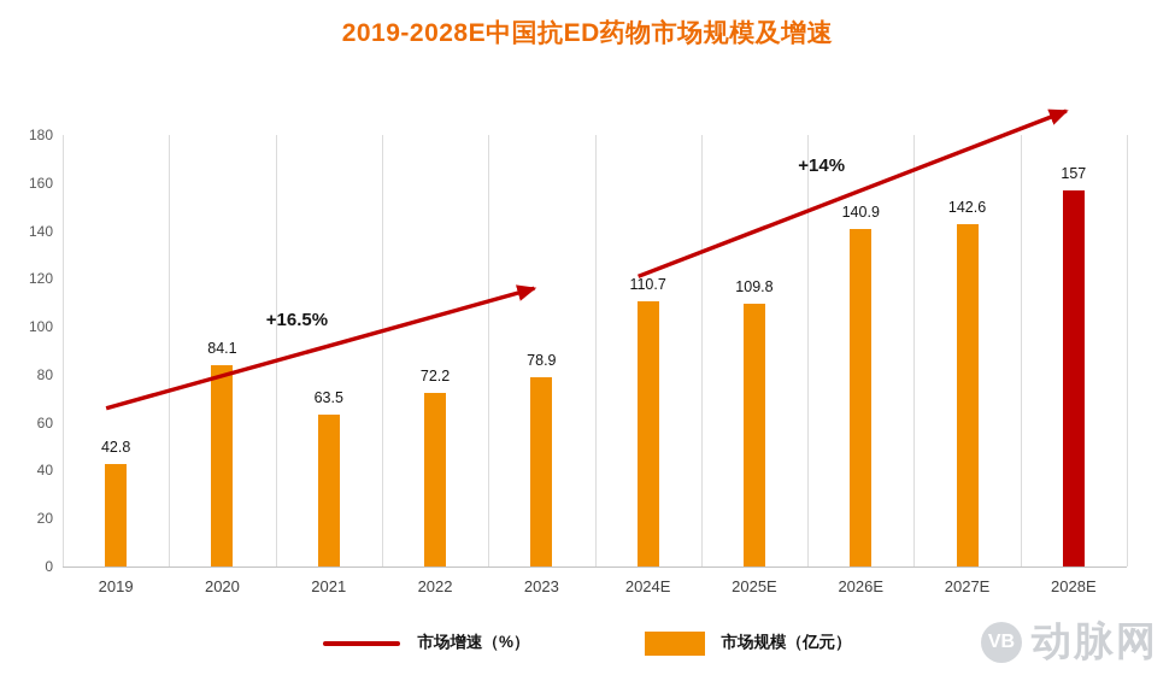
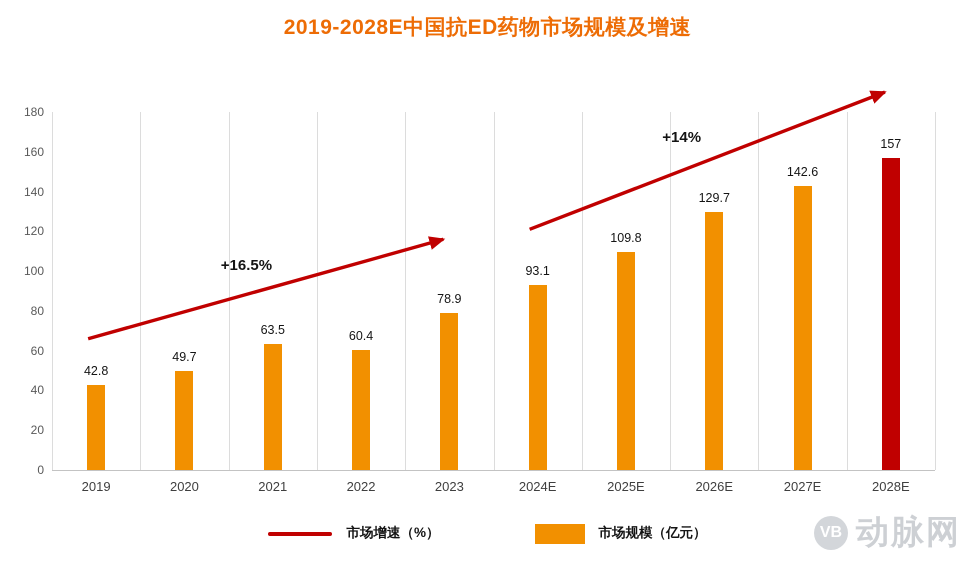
2020: 84.1 -> 49.7
2022: 72.2 -> 60.4
2024E: 110.7 -> 93.1
2026E: 140.9 -> 129.7
